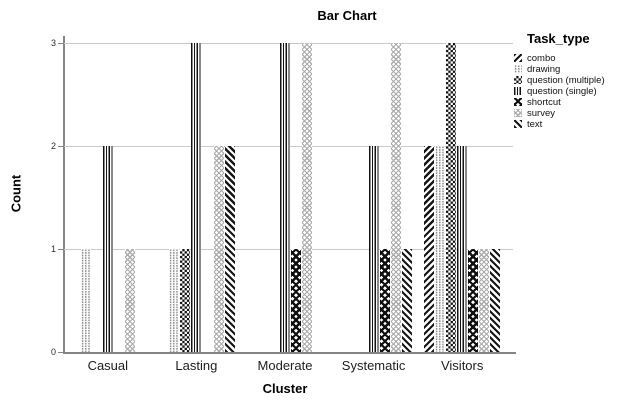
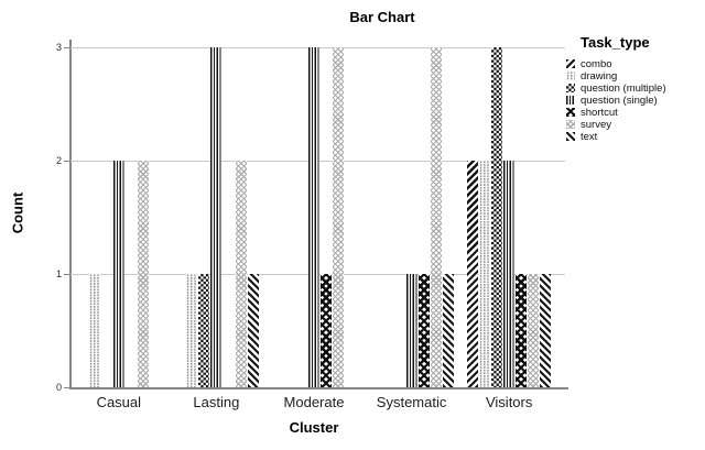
survey/Casual: 1 -> 2
text/Lasting: 2 -> 1
question (single)/Systematic: 2 -> 1
